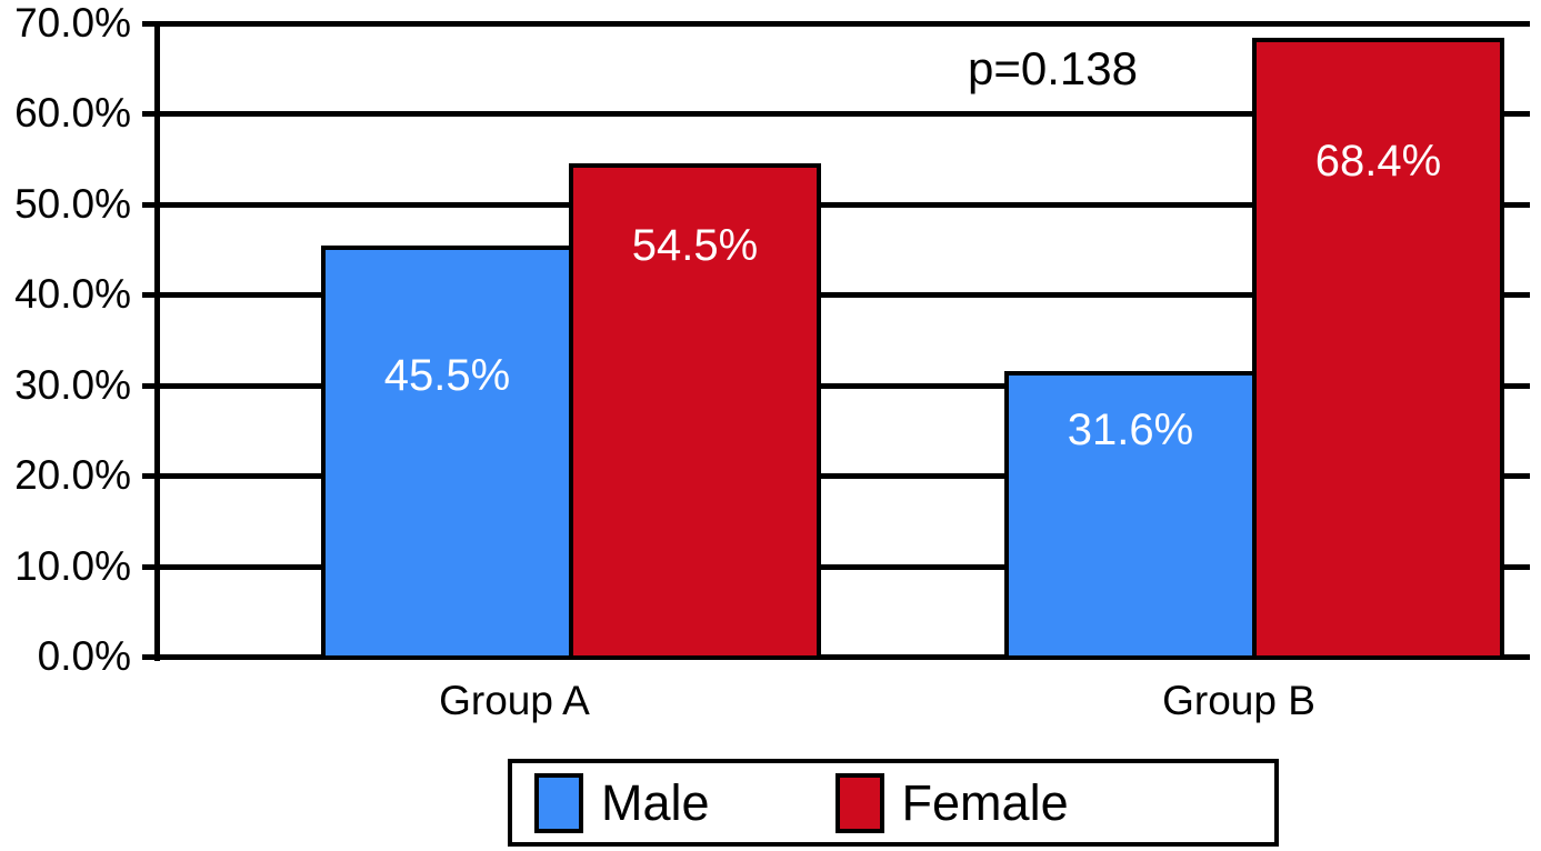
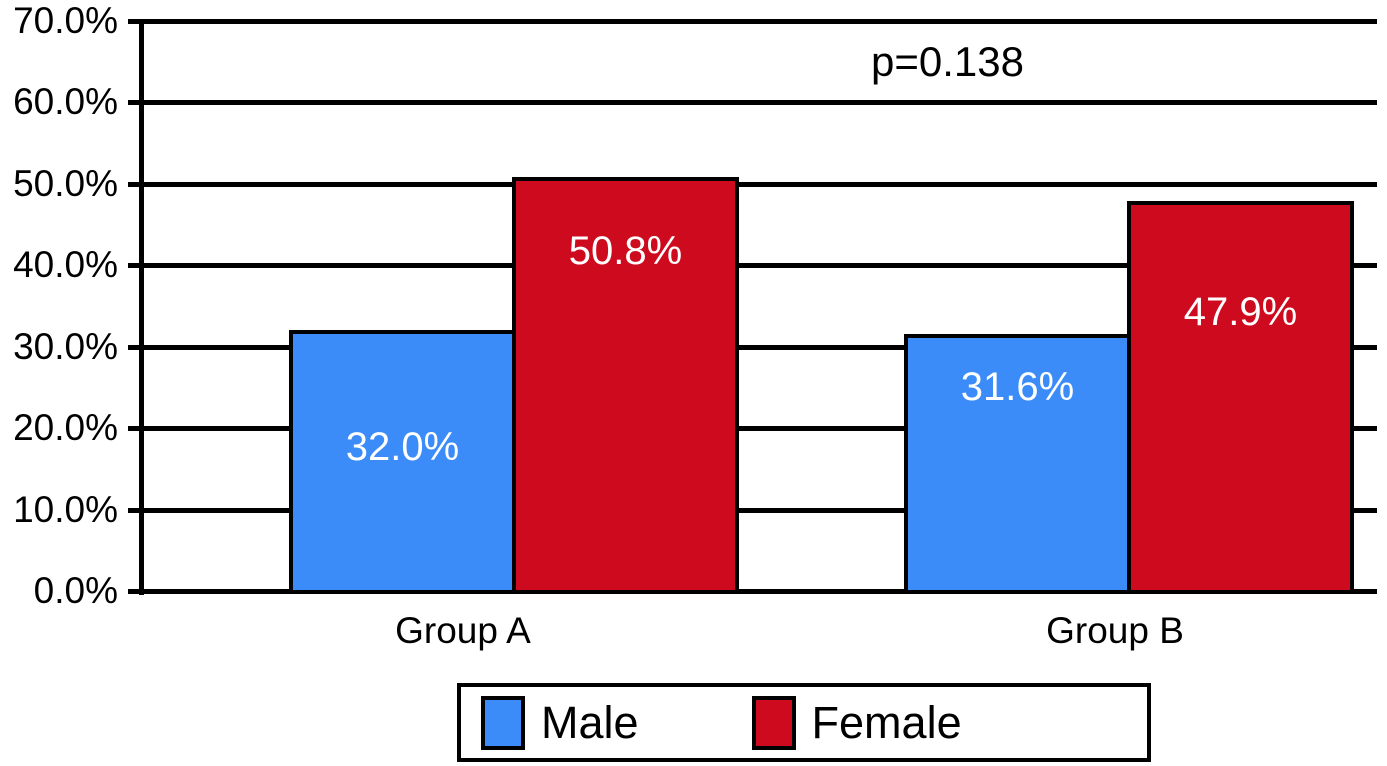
Male/Group A: 45.5% -> 32.0%
Female/Group A: 54.5% -> 50.8%
Female/Group B: 68.4% -> 47.9%
